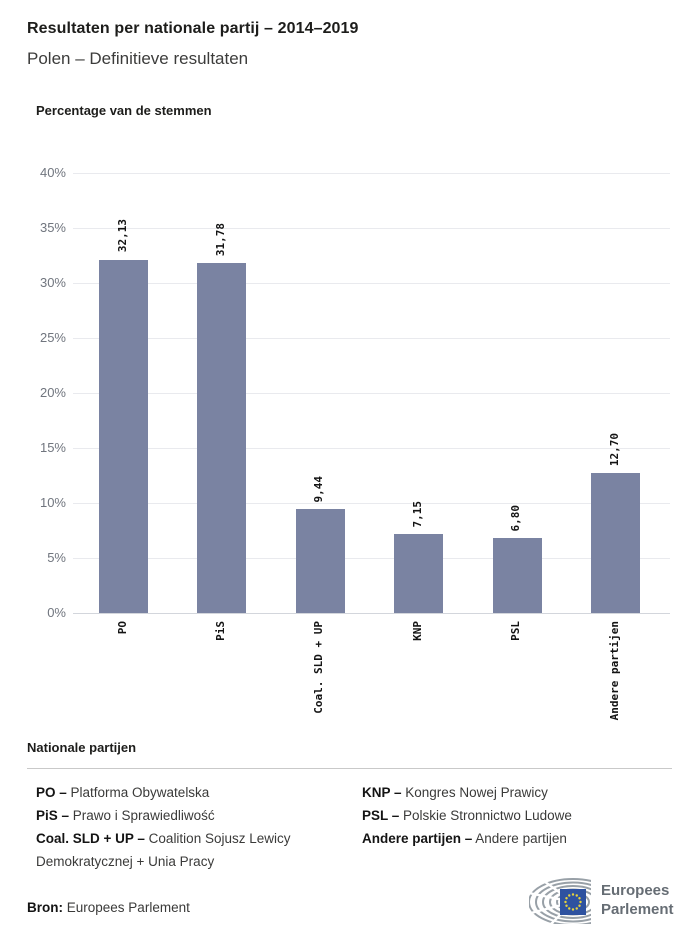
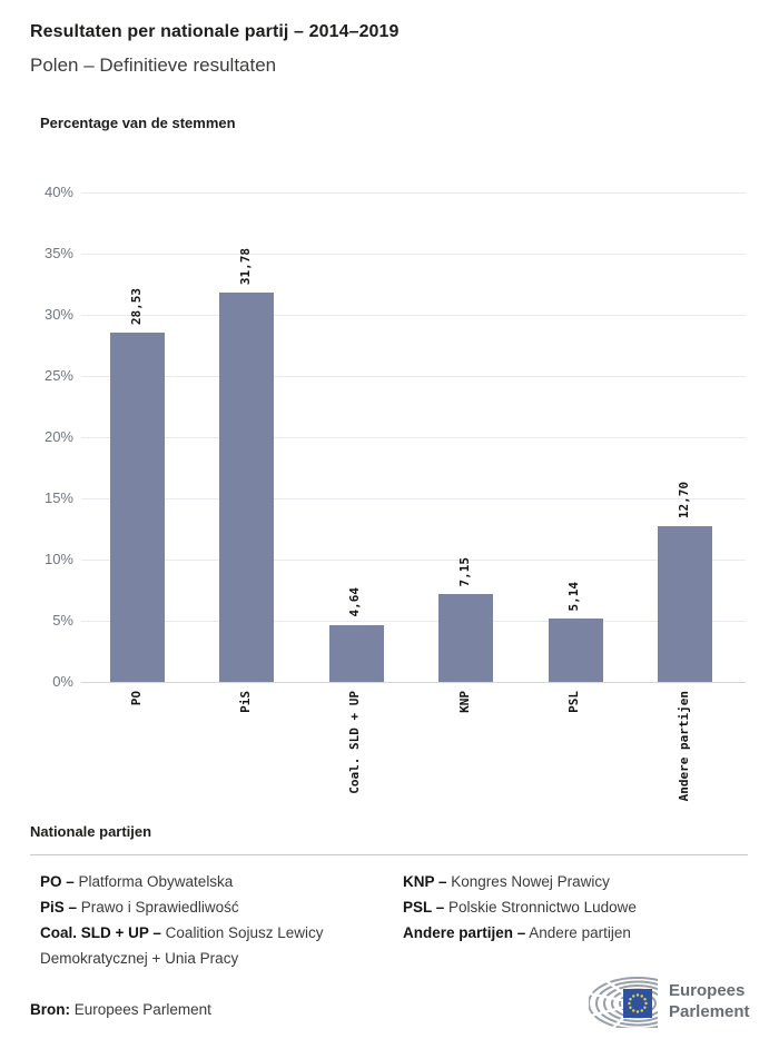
PO: 32,13 -> 28,53
Coal. SLD + UP: 9,44 -> 4,64
PSL: 6,80 -> 5,14
